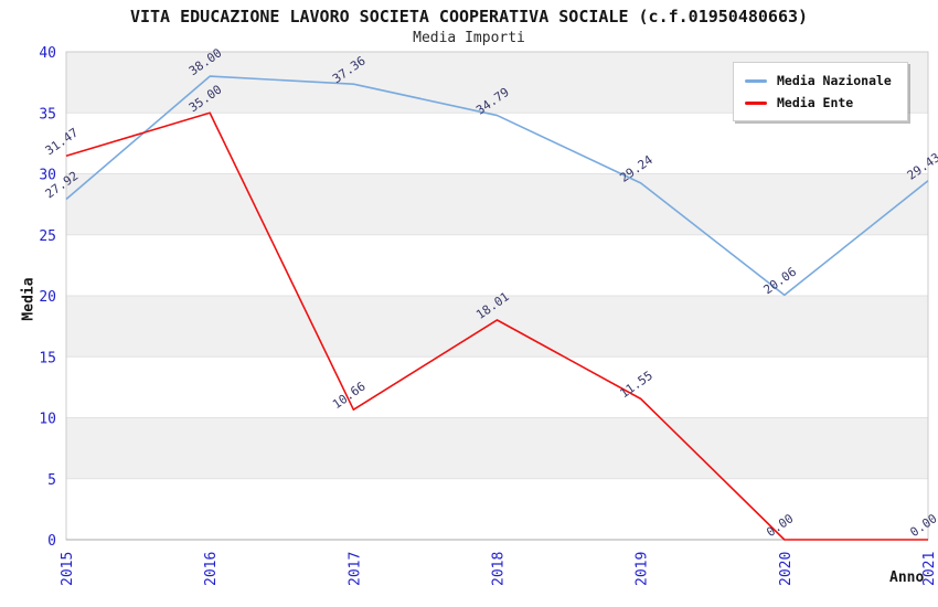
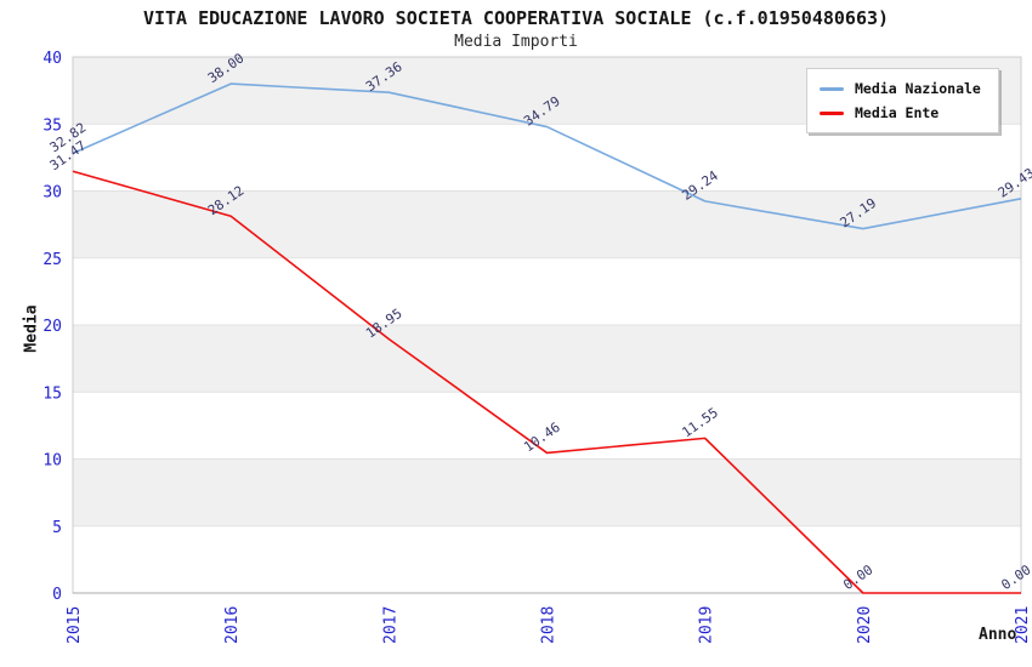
Media Nazionale/2015: 27.92 -> 32.82
Media Ente/2016: 35.00 -> 28.12
Media Ente/2017: 10.66 -> 18.95
Media Ente/2018: 18.01 -> 10.46
Media Nazionale/2020: 20.06 -> 27.19
